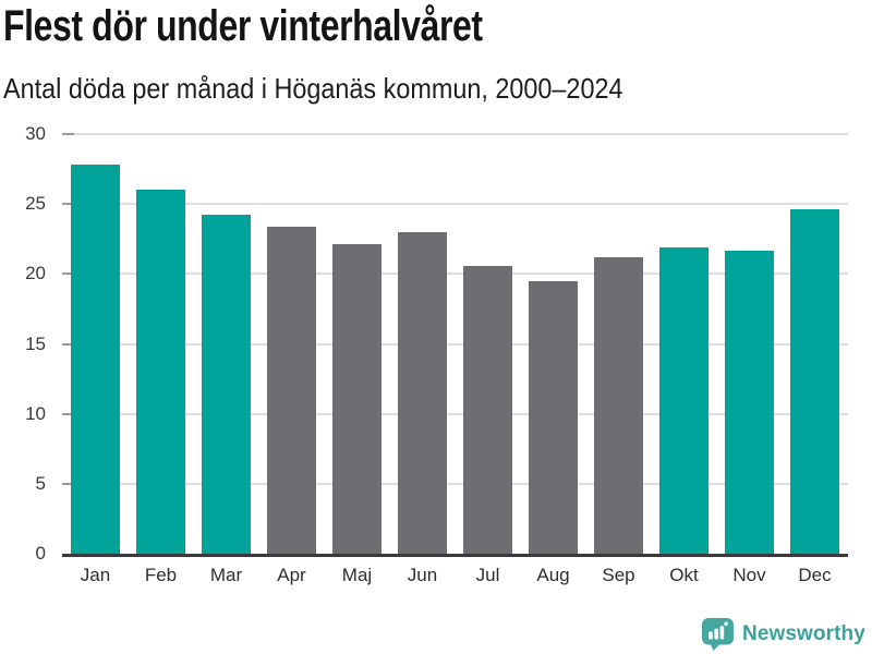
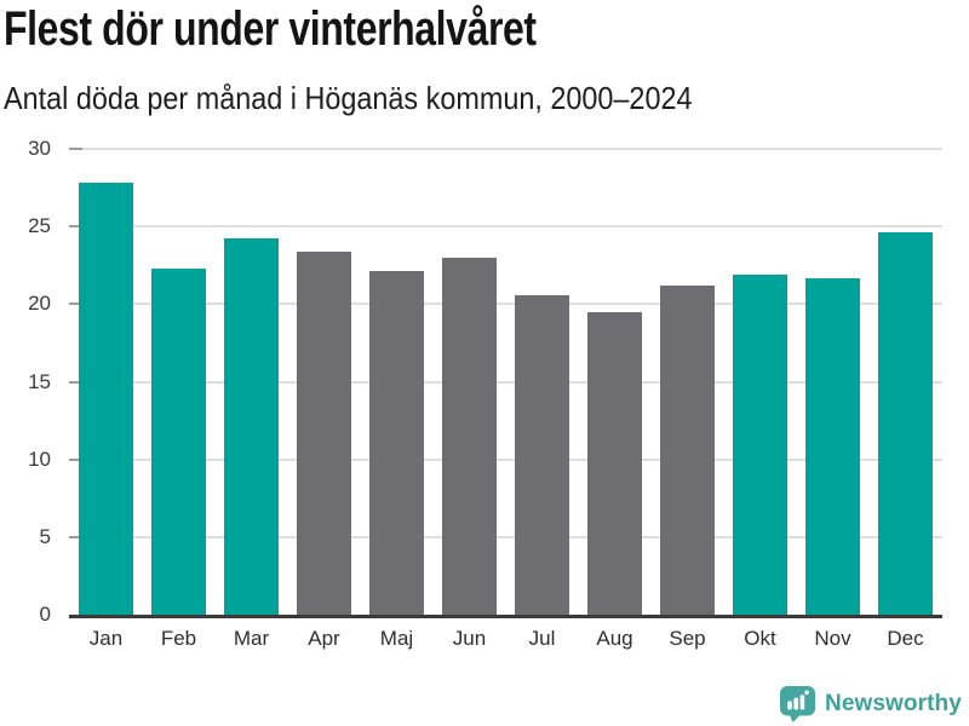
Feb: 26.0 -> 22.3
